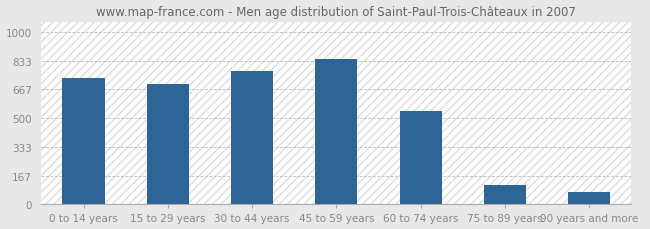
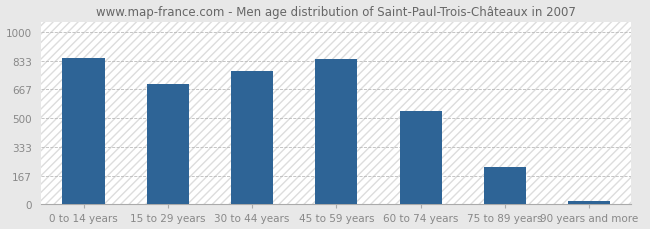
0 to 14 years: 730 -> 850
75 to 89 years: 110 -> 220
90 years and more: 70 -> 20
